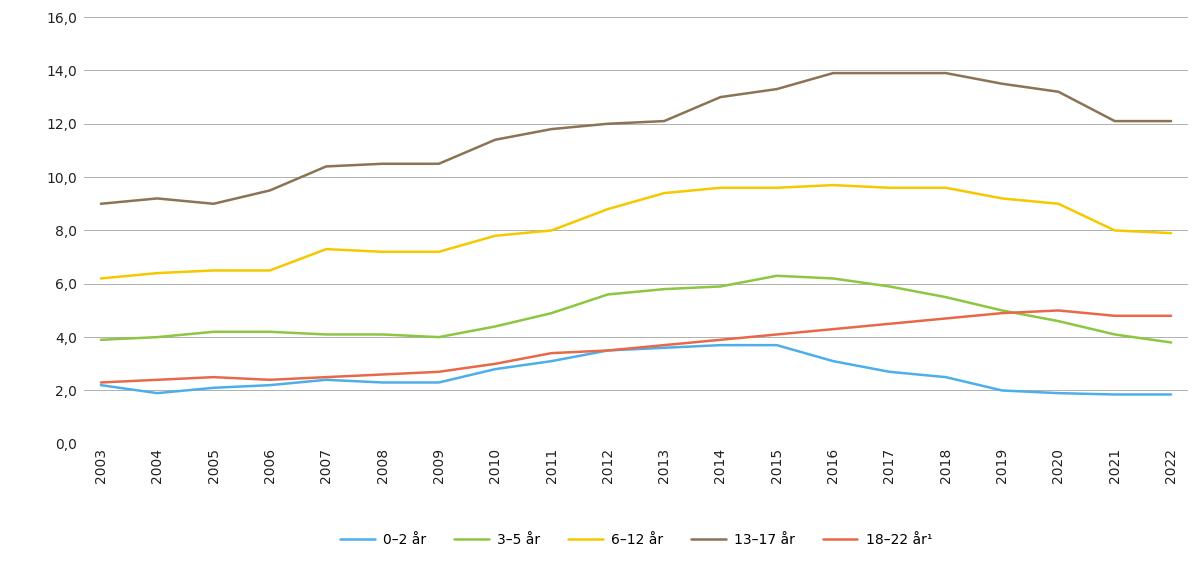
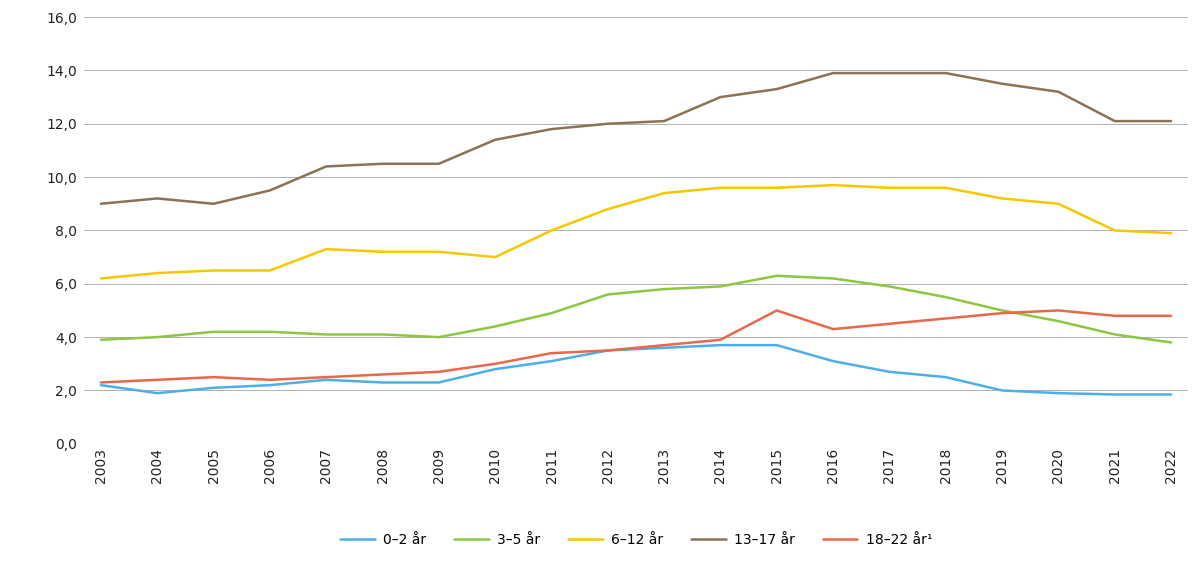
6–12 år/2010: 7,8 -> 7,0
18–22 år¹/2015: 4,1 -> 5,0
